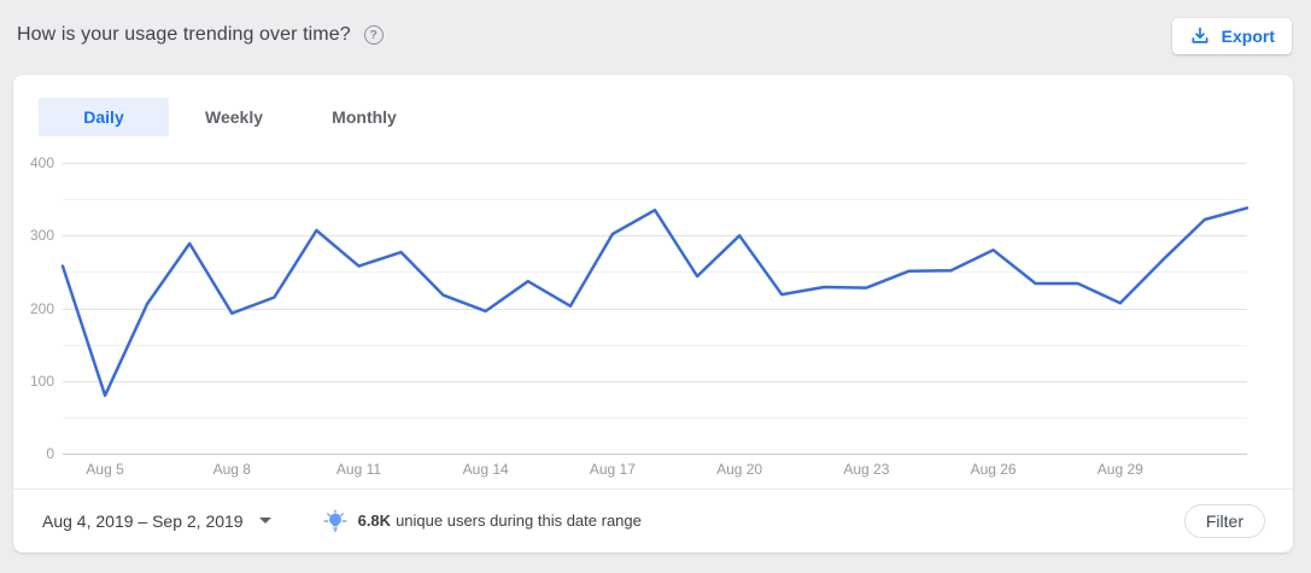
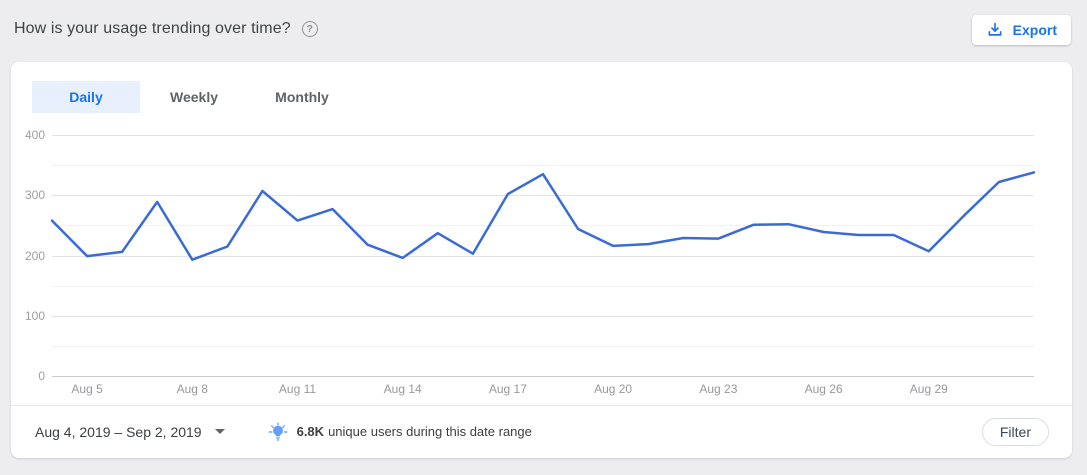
Aug 5: 80 -> 200
Aug 20: 300 -> 220
Aug 26: 280 -> 240
